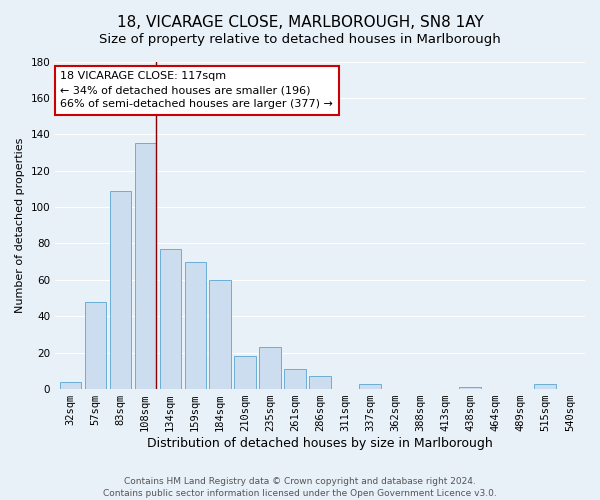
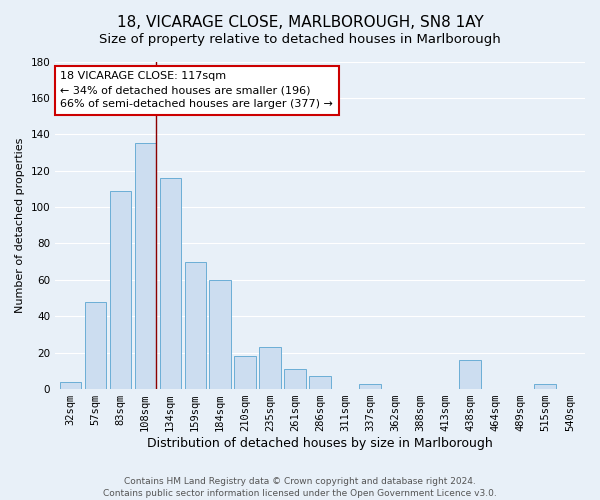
134sqm: 77 -> 116
438sqm: 1 -> 16
